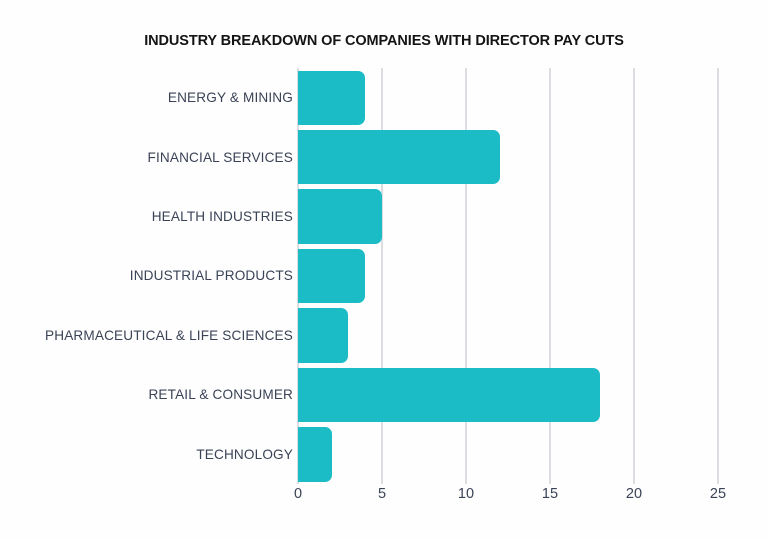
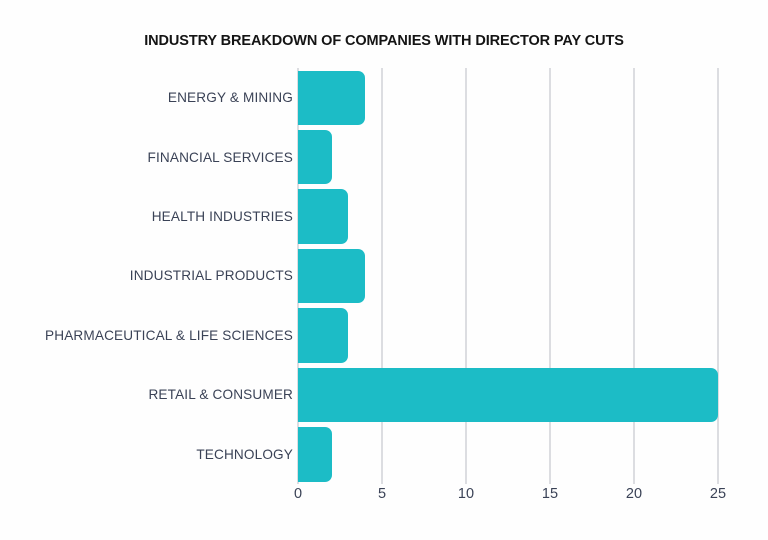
FINANCIAL SERVICES: 12 -> 2
HEALTH INDUSTRIES: 5 -> 3
RETAIL & CONSUMER: 18 -> 25
